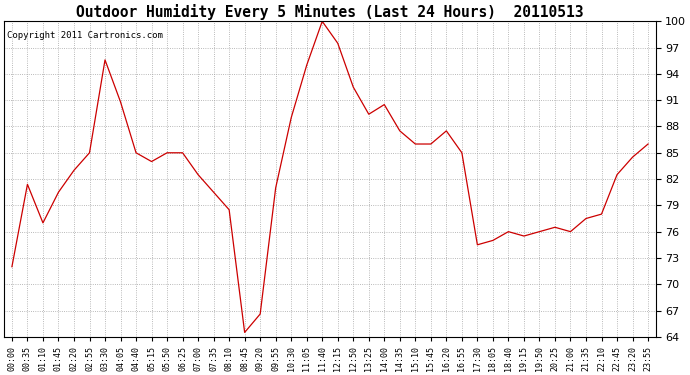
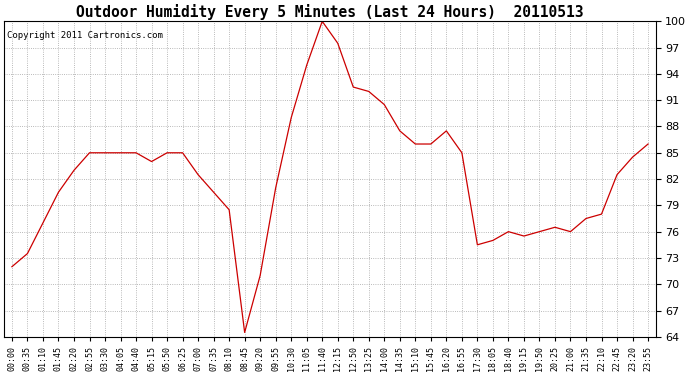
00:35: 81.4 -> 73.5
03:30: 95.6 -> 85.0
04:05: 90.8 -> 85.0
09:20: 66.6 -> 71.0
13:25: 89.4 -> 92.0
